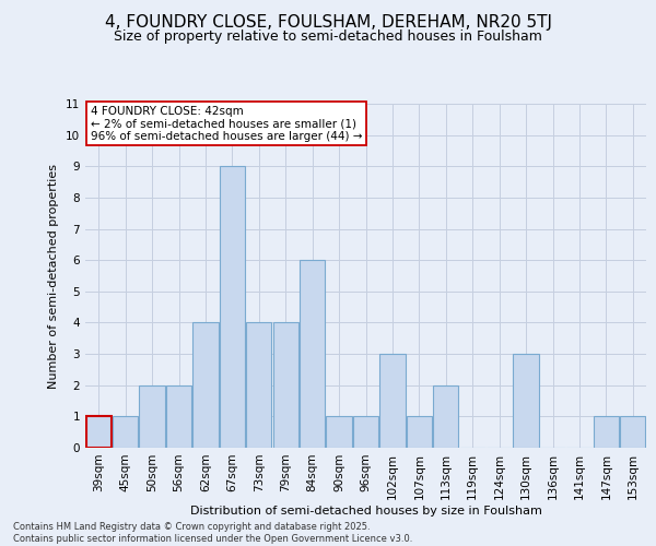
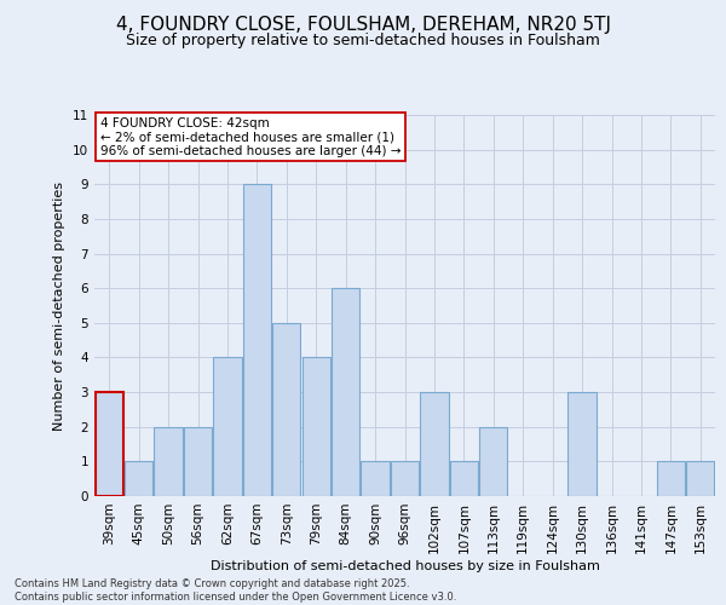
39sqm: 1 -> 3
73sqm: 4 -> 5
